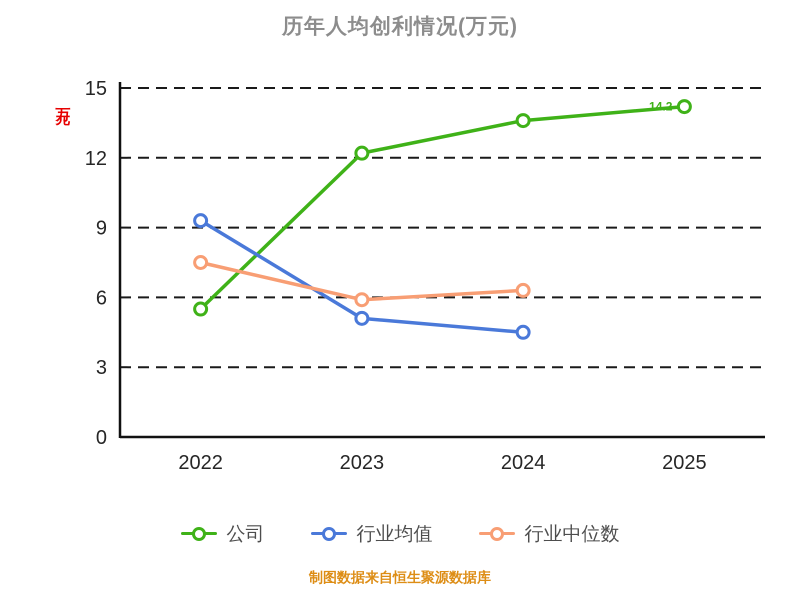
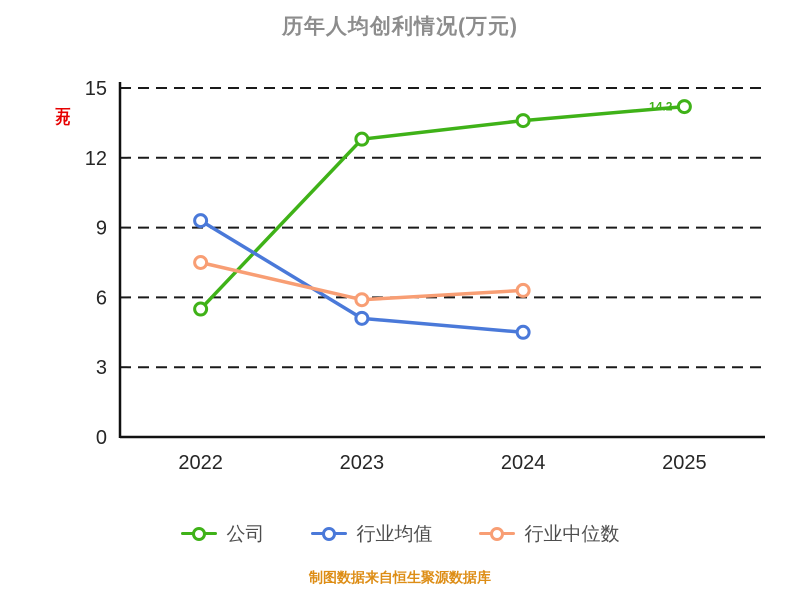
公司/2023: 12.2 -> 12.8
